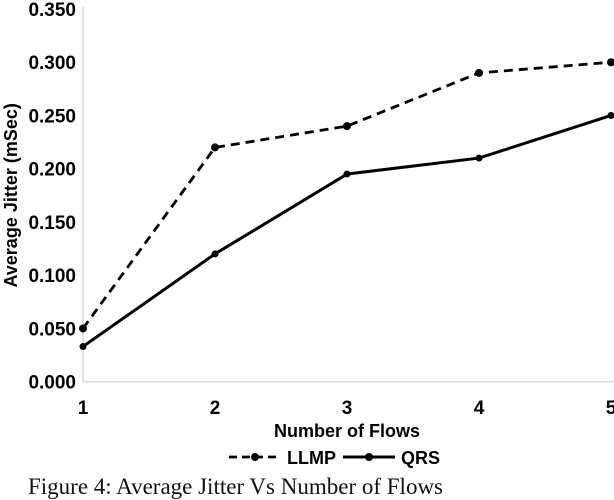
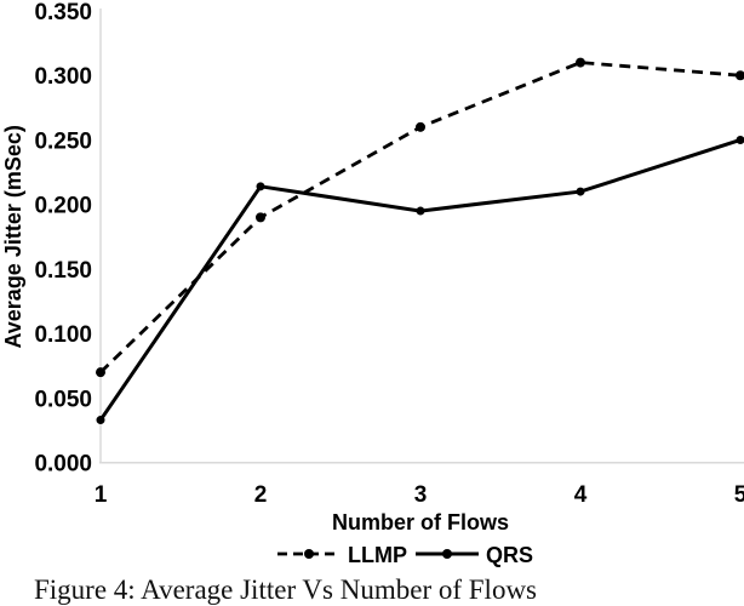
LLMP/1: 0.05 -> 0.07
LLMP/2: 0.22 -> 0.19
QRS/2: 0.120 -> 0.214
LLMP/3: 0.24 -> 0.26
LLMP/4: 0.29 -> 0.31
